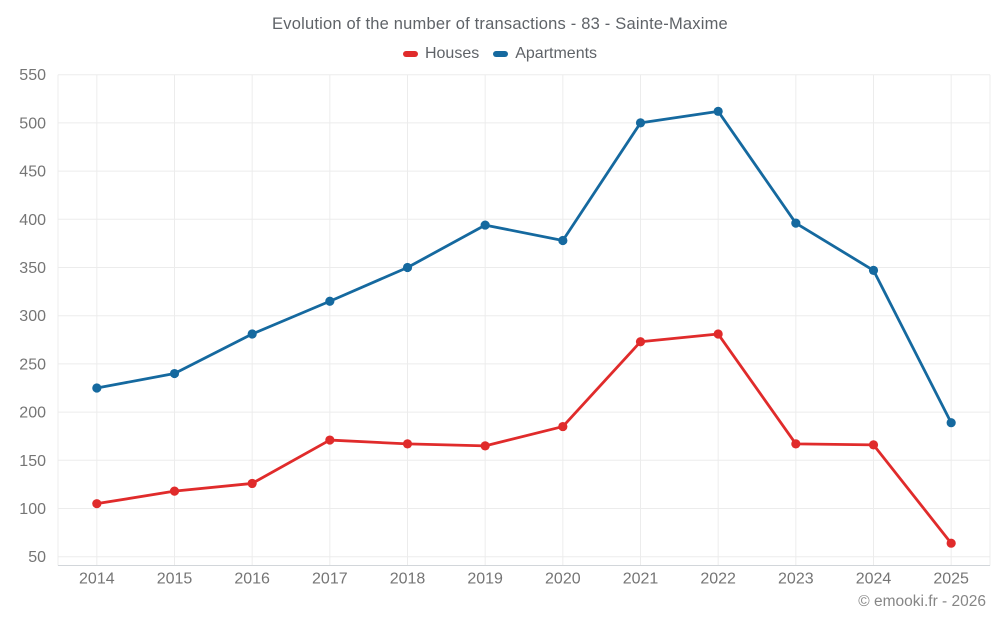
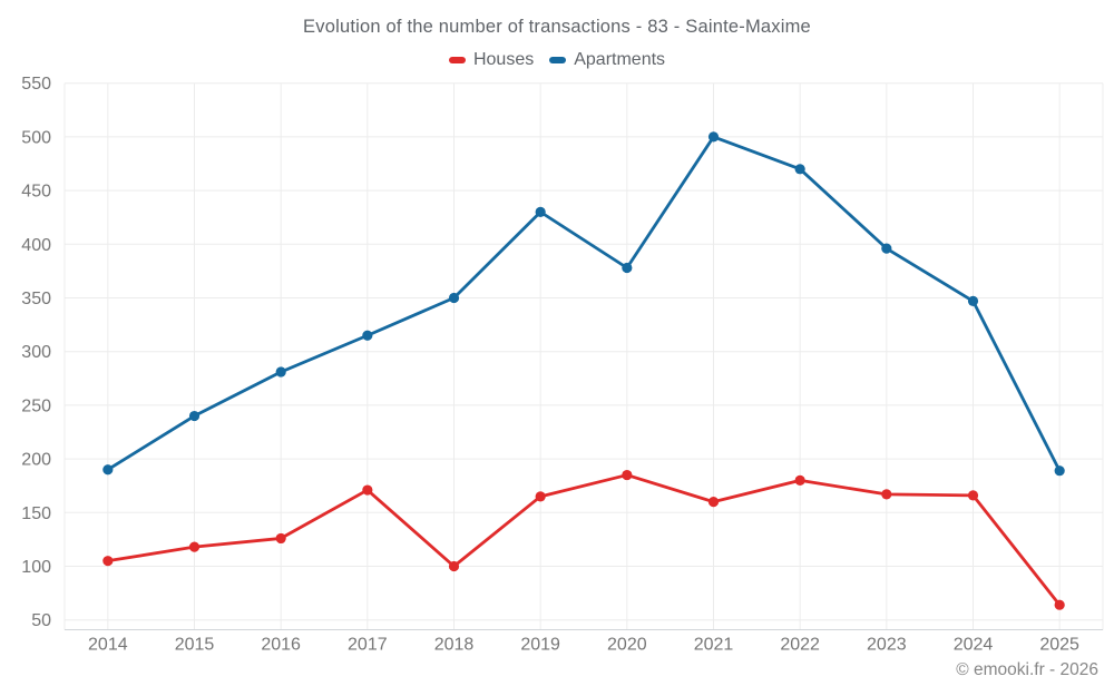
Apartments/2014: 220 -> 190
Houses/2018: 170 -> 100
Apartments/2019: 390 -> 430
Houses/2021: 270 -> 160
Houses/2022: 280 -> 180
Apartments/2022: 510 -> 470
